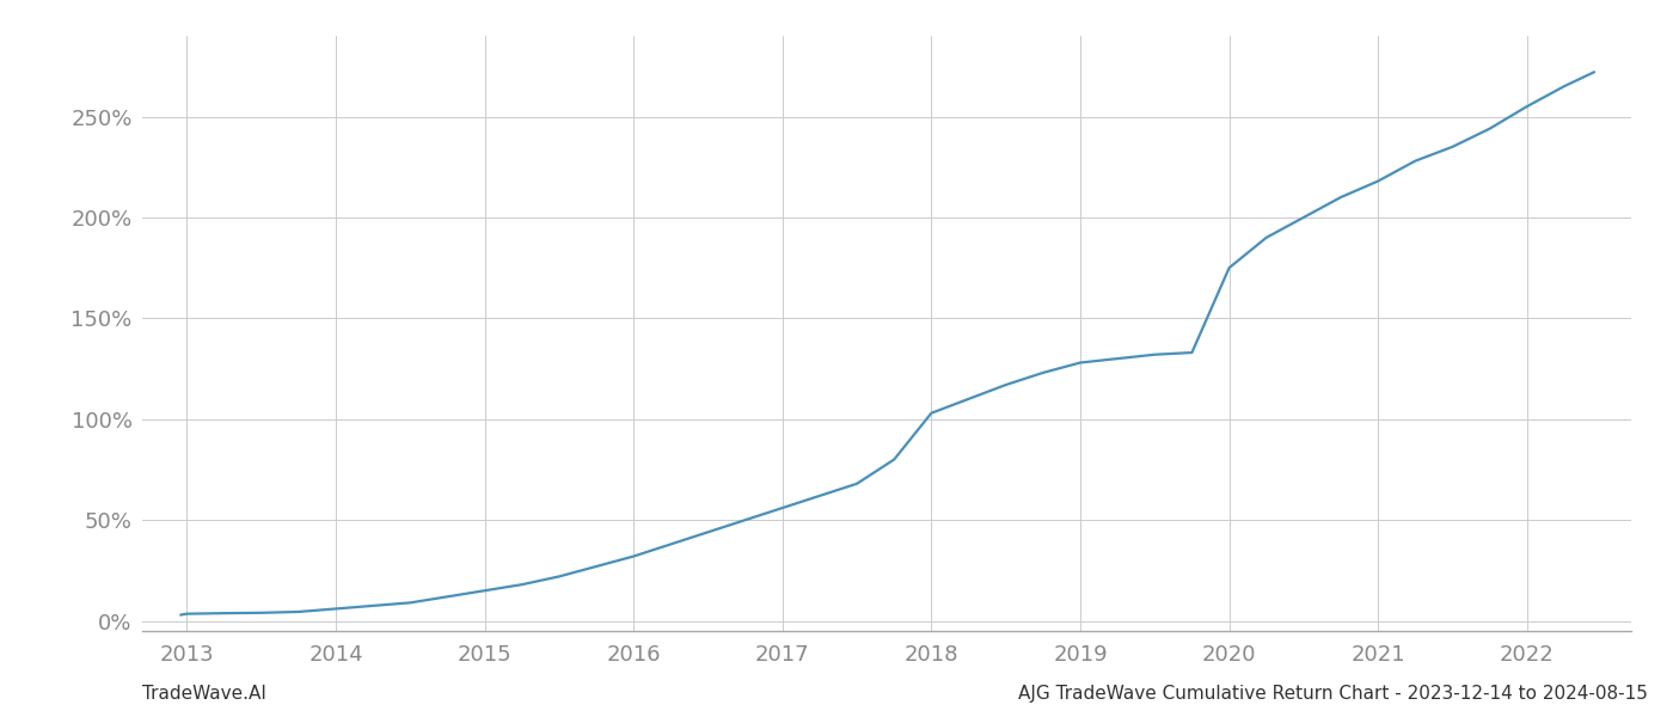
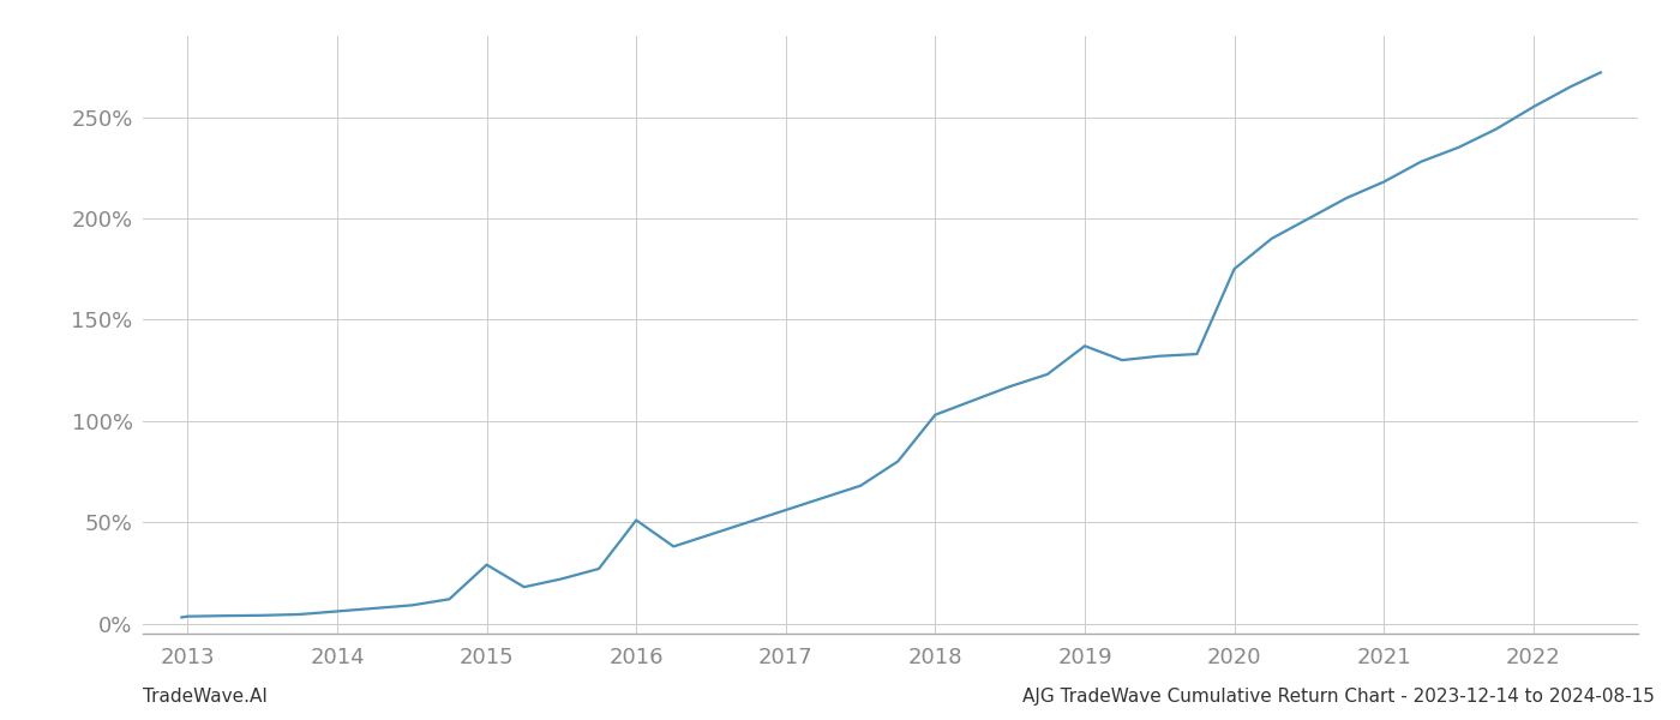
2015: 15% -> 29%
2016: 32% -> 51%
2019: 128% -> 137%
